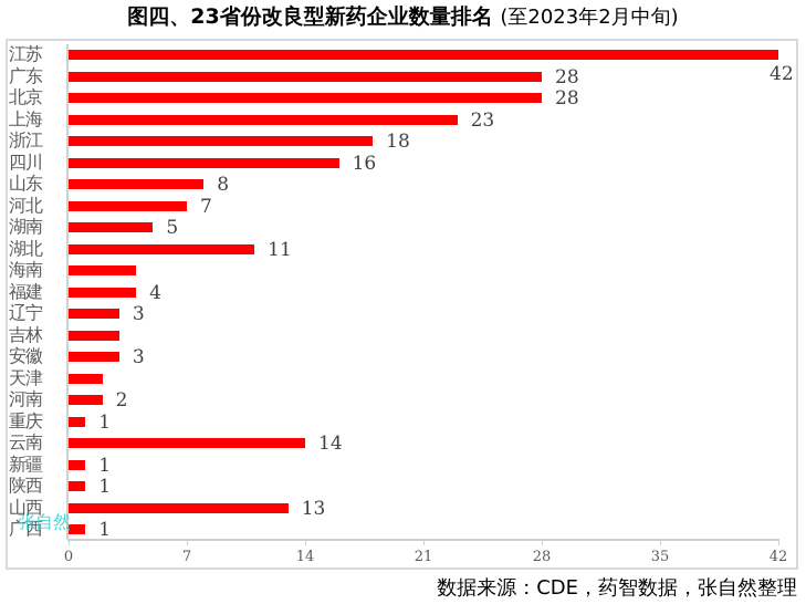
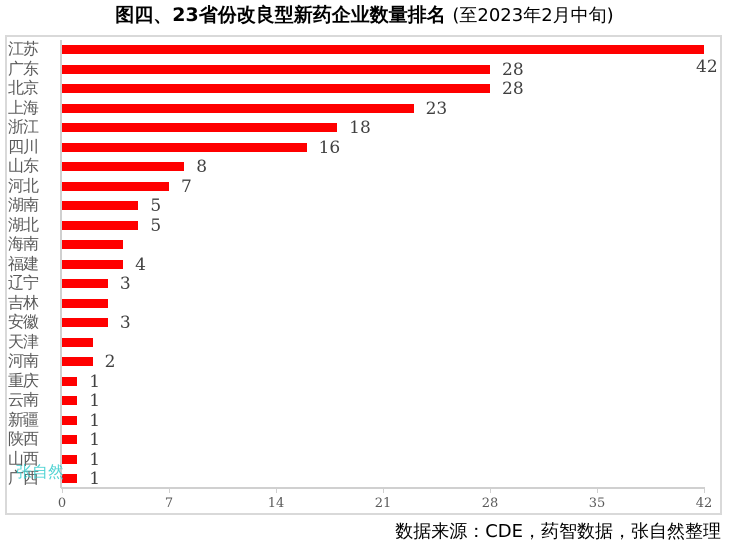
湖北: 11 -> 5
云南: 14 -> 1
山西: 13 -> 1
